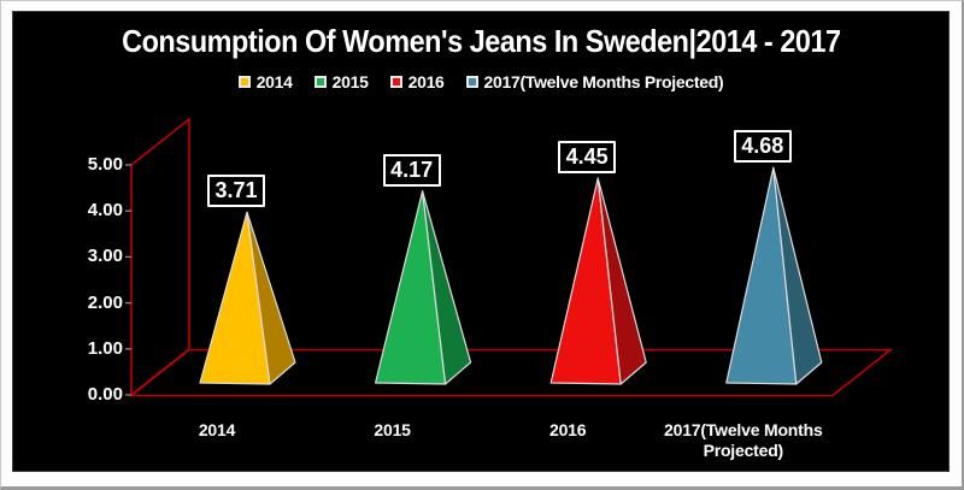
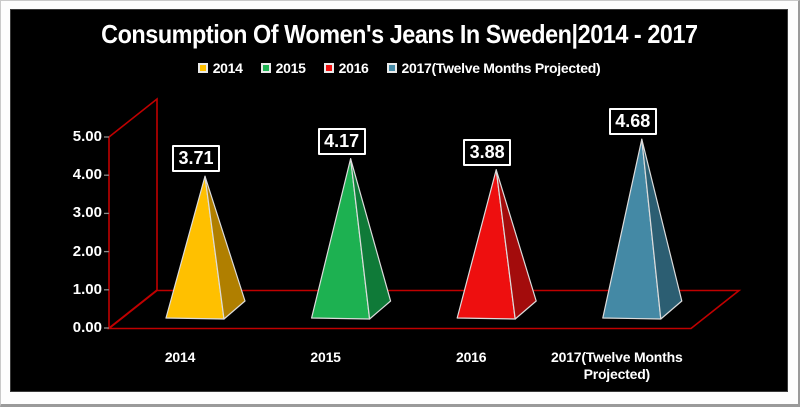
2016: 4.45 -> 3.88
